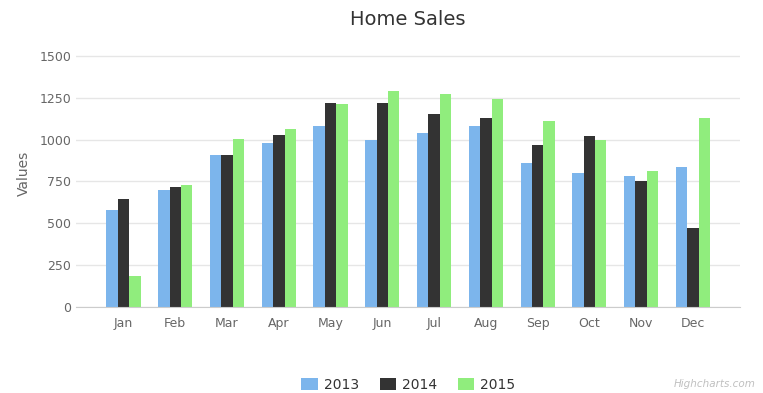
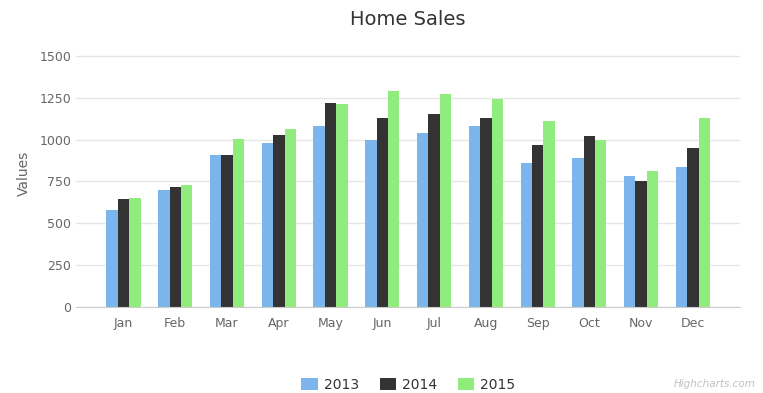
2015/Jan: 180 -> 650
2014/Jun: 1220 -> 1130
2013/Oct: 800 -> 890
2014/Dec: 470 -> 950
